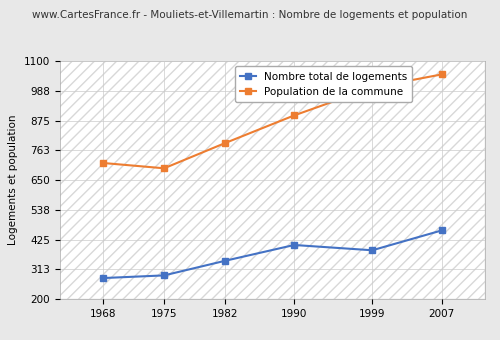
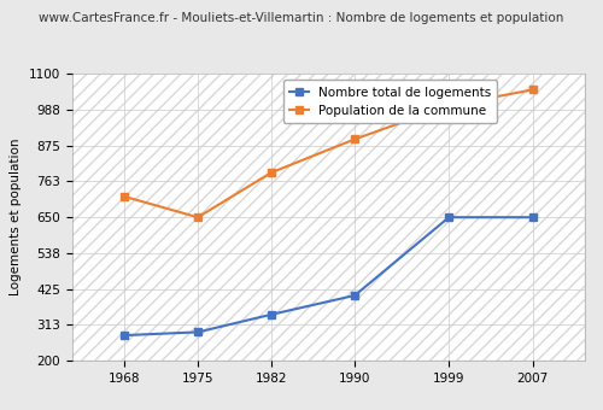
Population de la commune/1975: 695 -> 650
Nombre total de logements/1999: 385 -> 650
Nombre total de logements/2007: 460 -> 650
